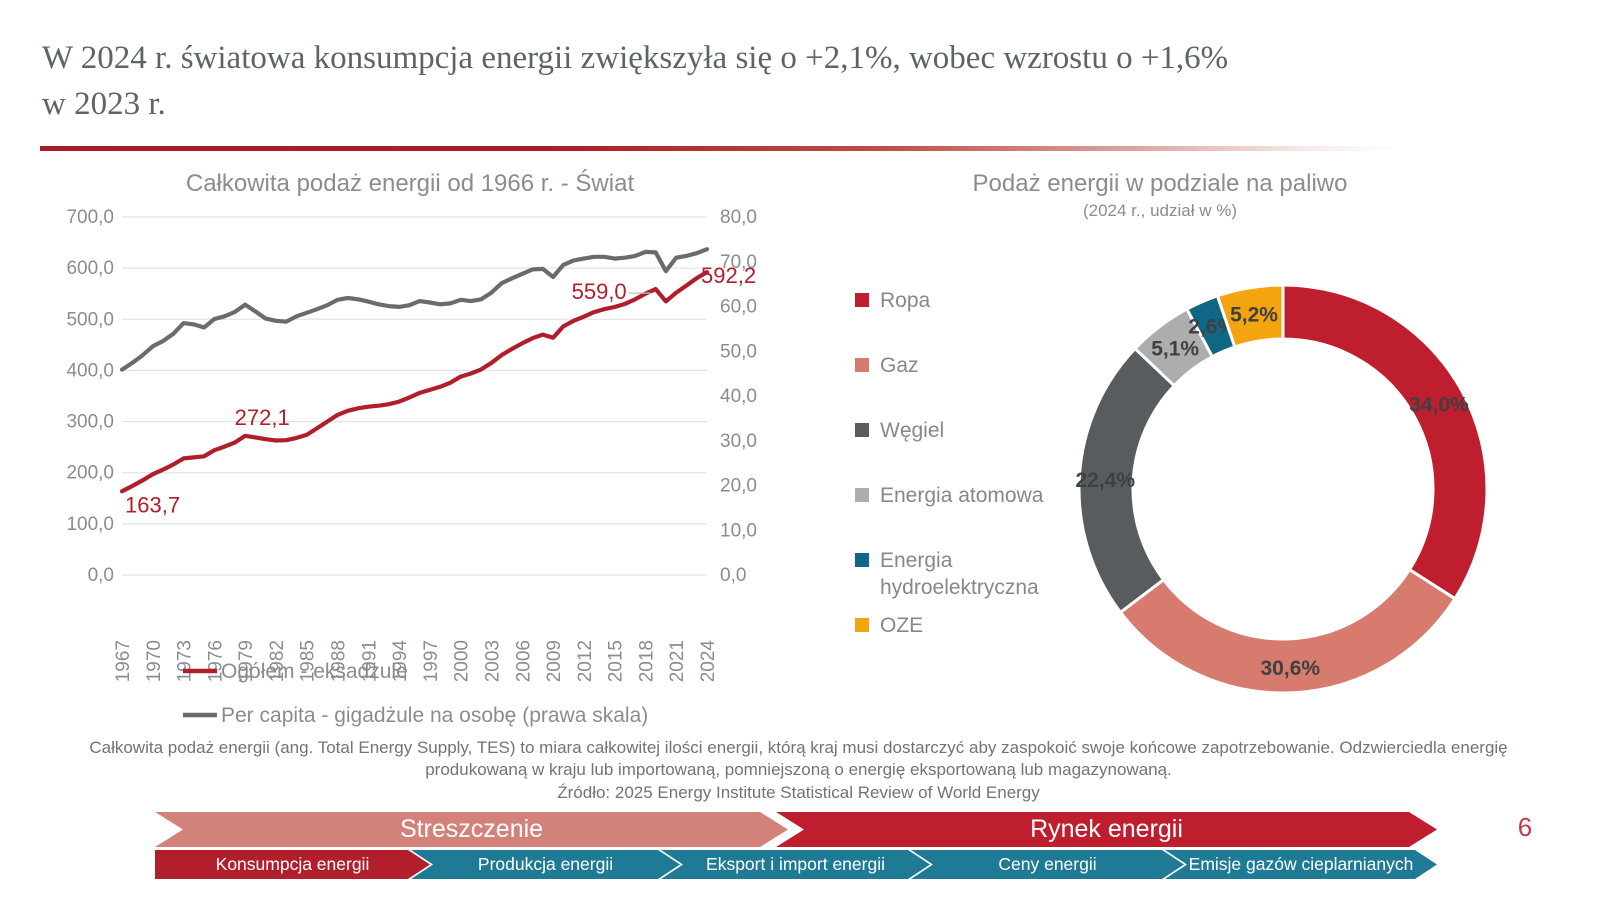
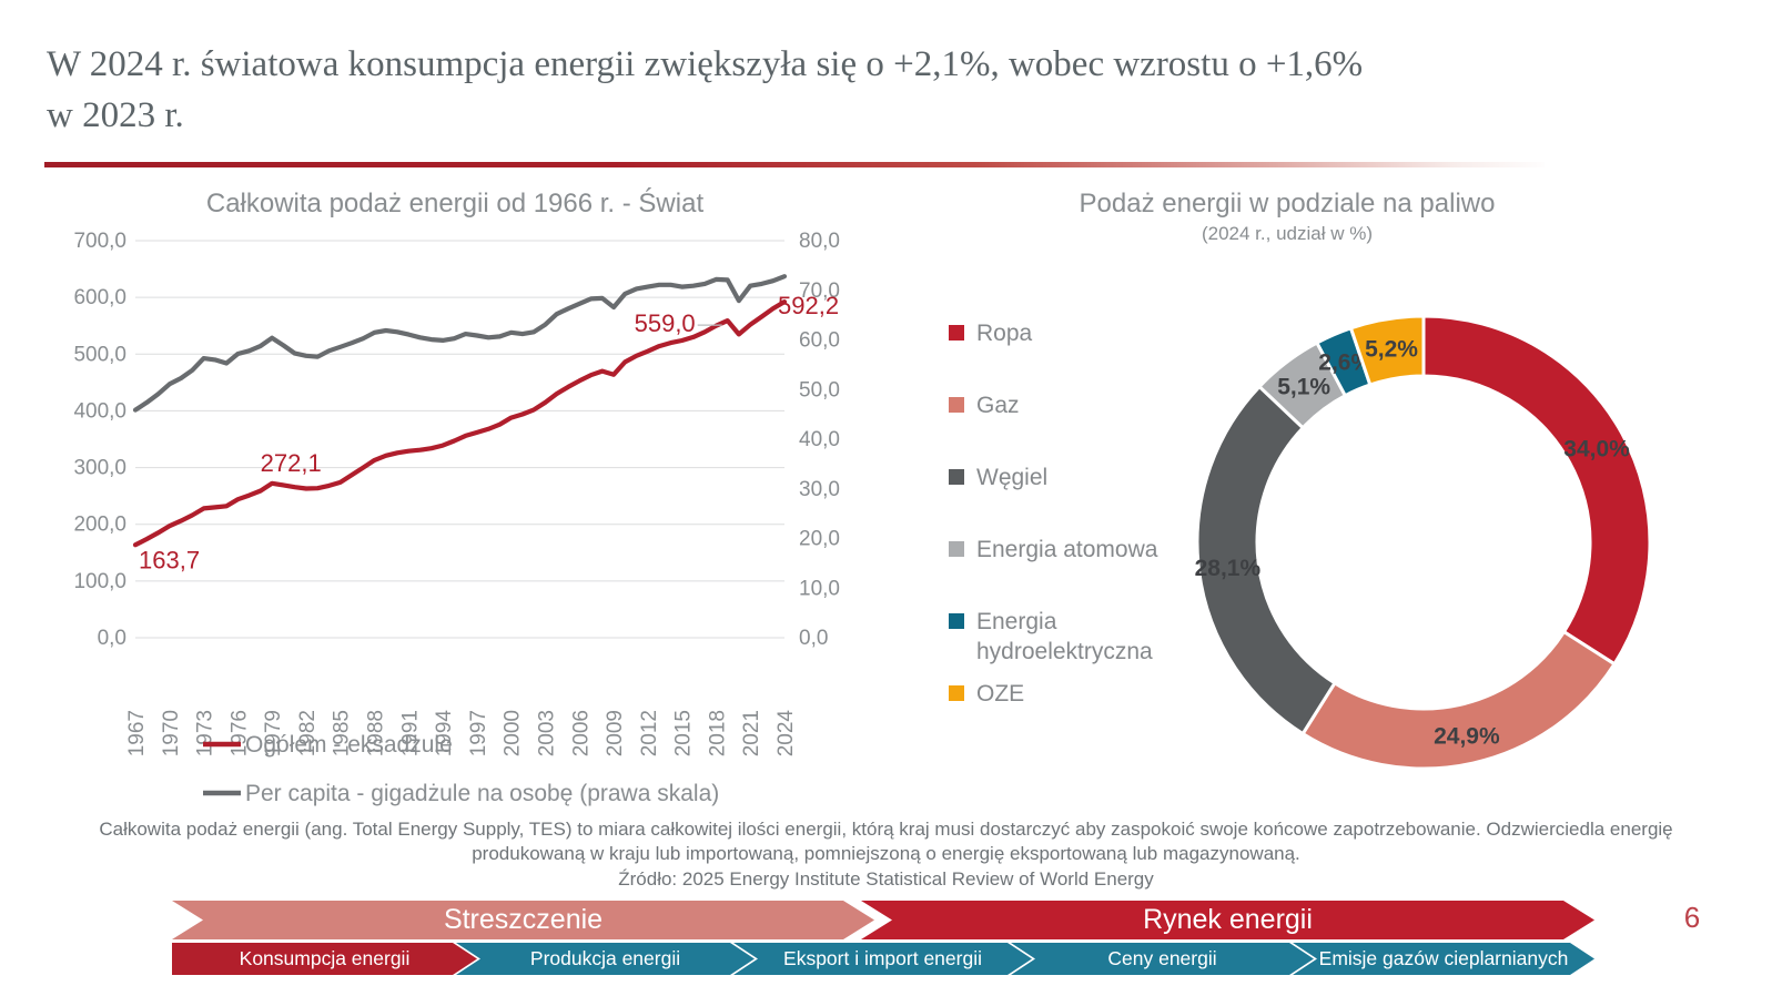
Podaż energii w podziale na paliwo/Gaz: 30,6% -> 24,9%
Podaż energii w podziale na paliwo/Węgiel: 22,4% -> 28,1%
